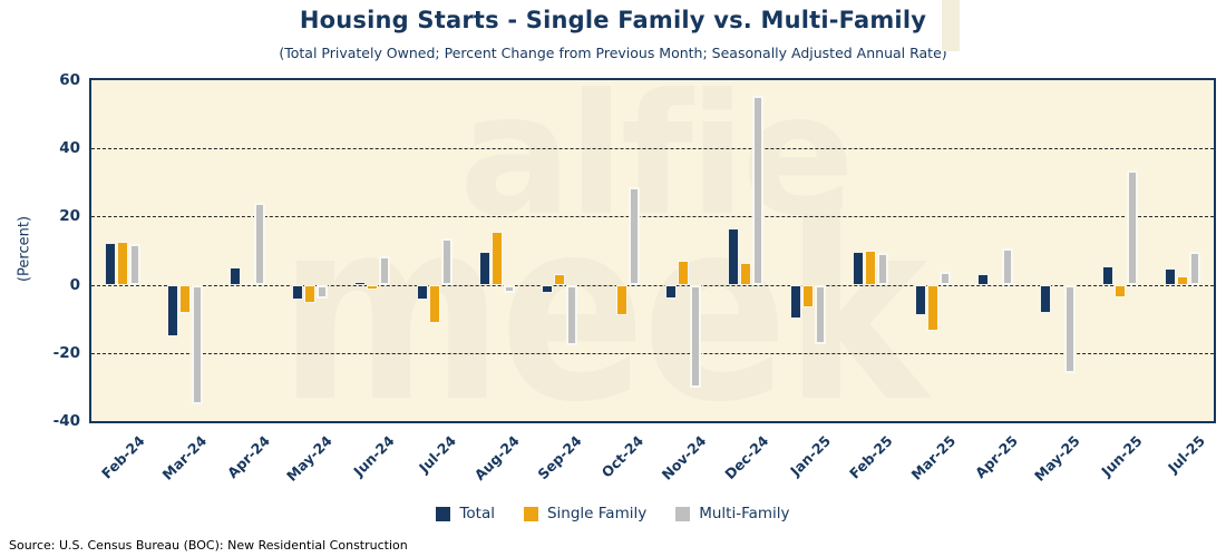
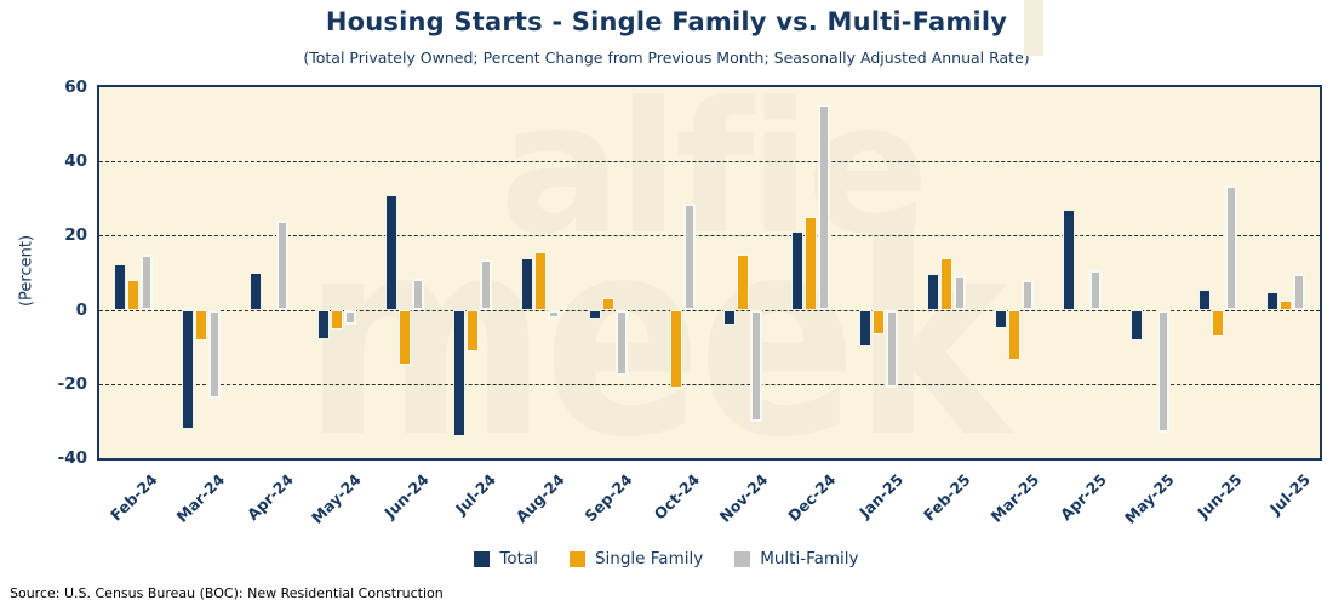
Single Family/Feb-24: 12 -> 8
Multi-Family/Feb-24: 12 -> 15
Total/Mar-24: -15 -> -32
Multi-Family/Mar-24: -35 -> -24
Total/Apr-24: 5 -> 10
Total/May-24: -4 -> -8
Total/Jun-24: 1 -> 31
Single Family/Jun-24: -2 -> -15
Total/Jul-24: -4 -> -34
Total/Aug-24: 10 -> 14
Single Family/Oct-24: -9 -> -21
Single Family/Nov-24: 7 -> 15
Total/Dec-24: 17 -> 21
Single Family/Dec-24: 6 -> 25
Multi-Family/Jan-25: -18 -> -21
Single Family/Feb-25: 10 -> 14
Total/Mar-25: -9 -> -5
Multi-Family/Mar-25: 4 -> 8
Total/Apr-25: 3 -> 27
Multi-Family/May-25: -26 -> -33
Single Family/Jun-25: -4 -> -7
